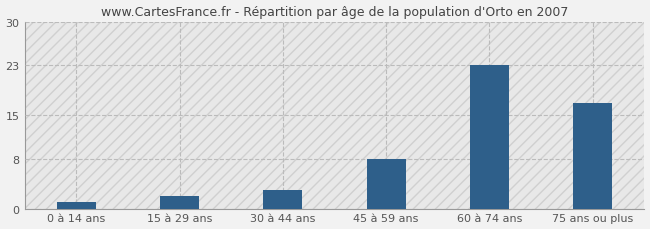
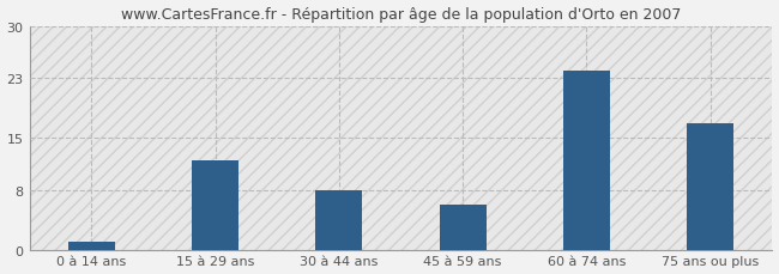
15 à 29 ans: 2 -> 12
30 à 44 ans: 3 -> 8
45 à 59 ans: 8 -> 6
60 à 74 ans: 23 -> 24
